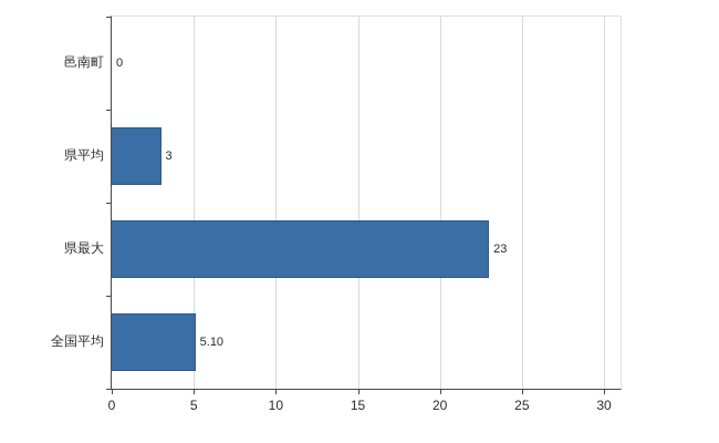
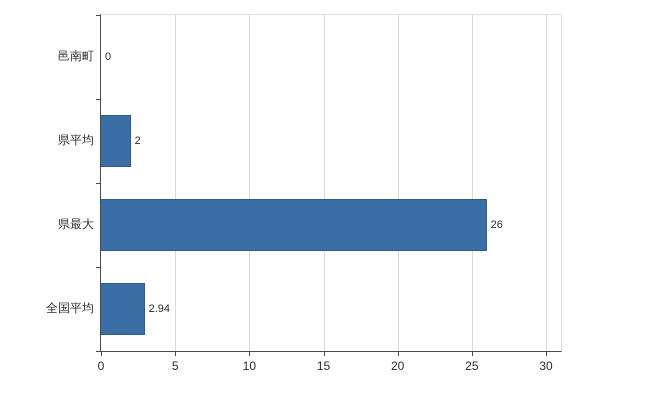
県平均: 3 -> 2
県最大: 23 -> 26
全国平均: 5.10 -> 2.94
